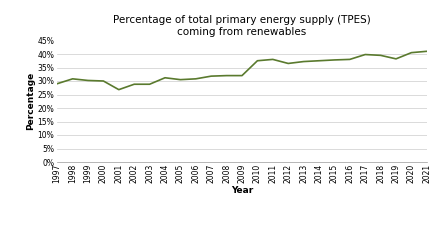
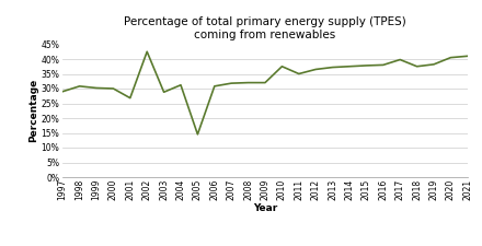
2002: 28.8% -> 42.5%
2005: 30.5% -> 14.5%
2011: 38.0% -> 35.0%
2018: 39.5% -> 37.5%
